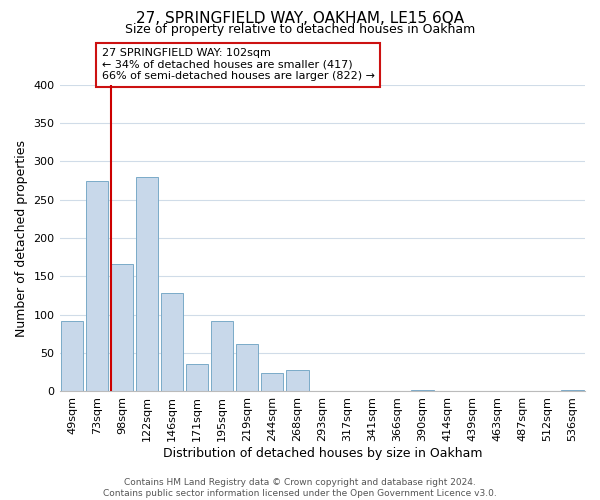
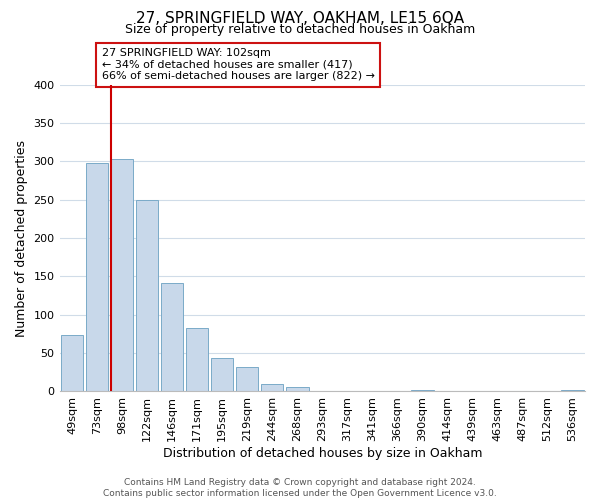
49sqm: 92 -> 73
73sqm: 274 -> 298
98sqm: 166 -> 303
122sqm: 280 -> 250
146sqm: 128 -> 142
171sqm: 36 -> 83
195sqm: 92 -> 44
219sqm: 62 -> 32
244sqm: 24 -> 10
268sqm: 28 -> 6
